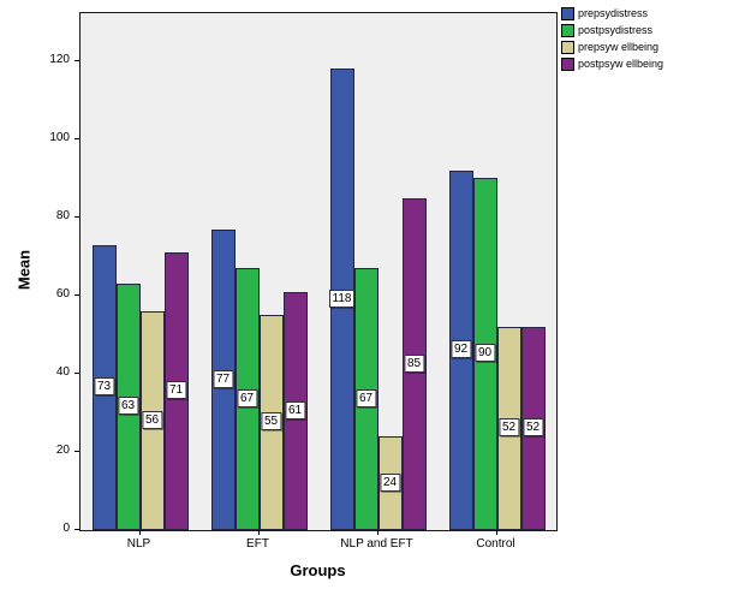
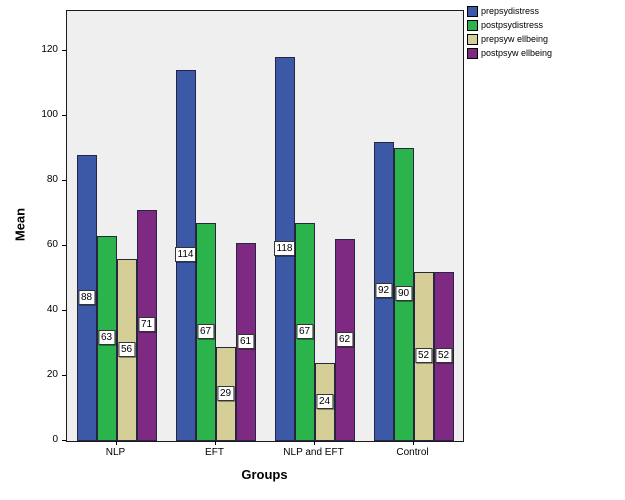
prepsydistress/NLP: 73 -> 88
prepsydistress/EFT: 77 -> 114
prepsyw ellbeing/EFT: 55 -> 29
postpsyw ellbeing/NLP and EFT: 85 -> 62
